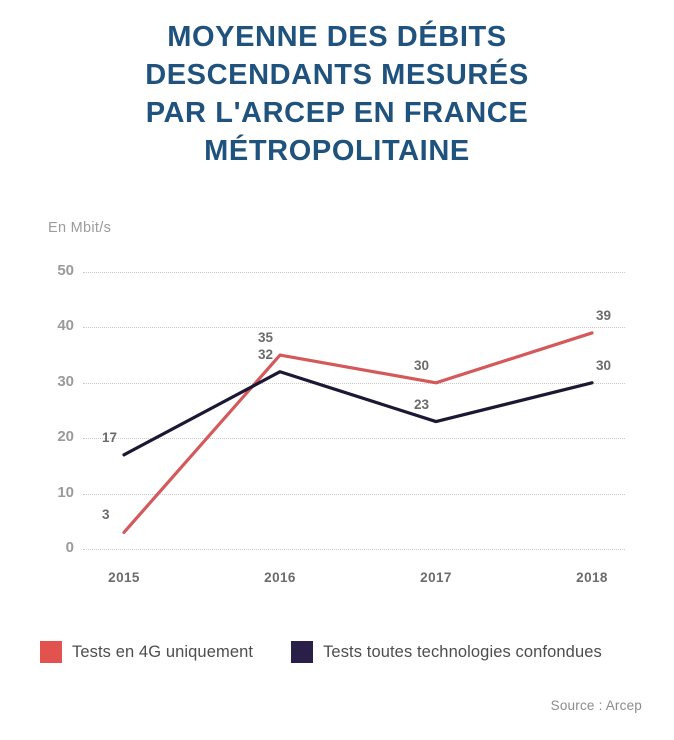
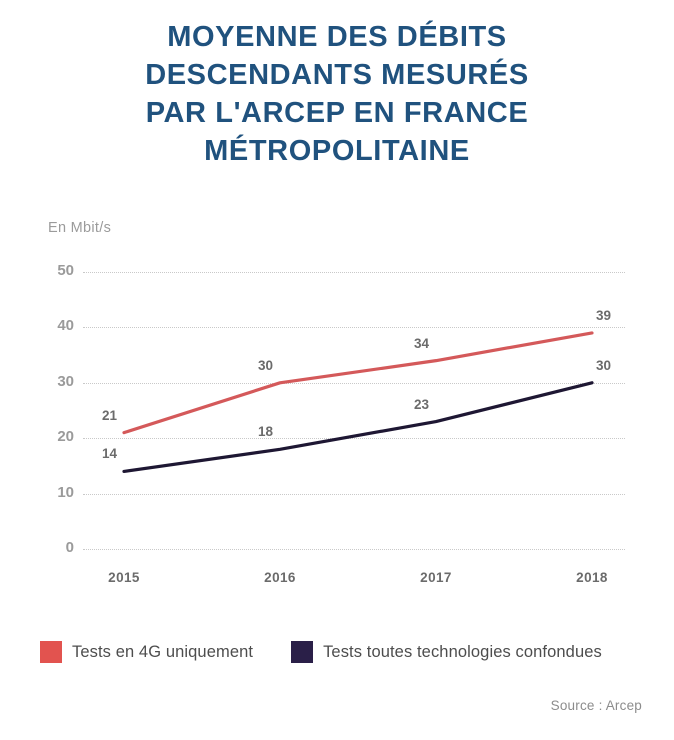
Tests en 4G uniquement/2015: 3 -> 21
Tests toutes technologies confondues/2015: 17 -> 14
Tests en 4G uniquement/2016: 35 -> 30
Tests toutes technologies confondues/2016: 32 -> 18
Tests en 4G uniquement/2017: 30 -> 34
